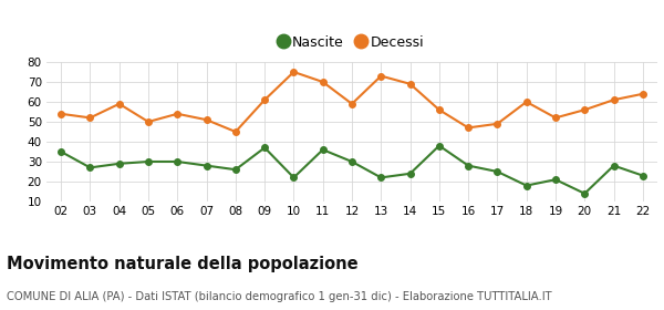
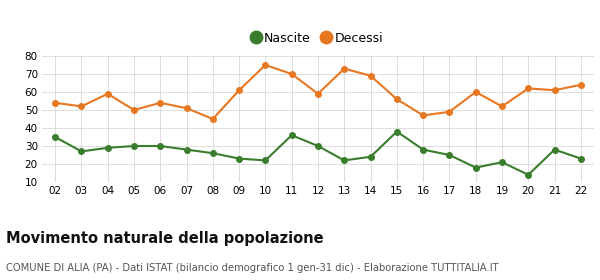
Nascite/09: 37 -> 23
Decessi/20: 56 -> 62
